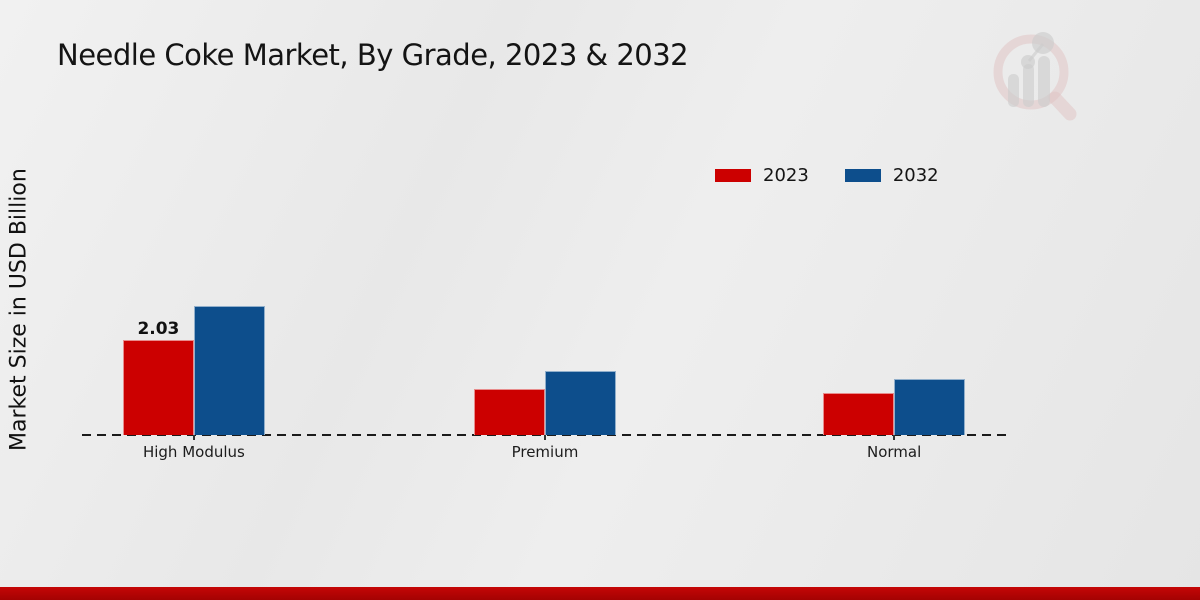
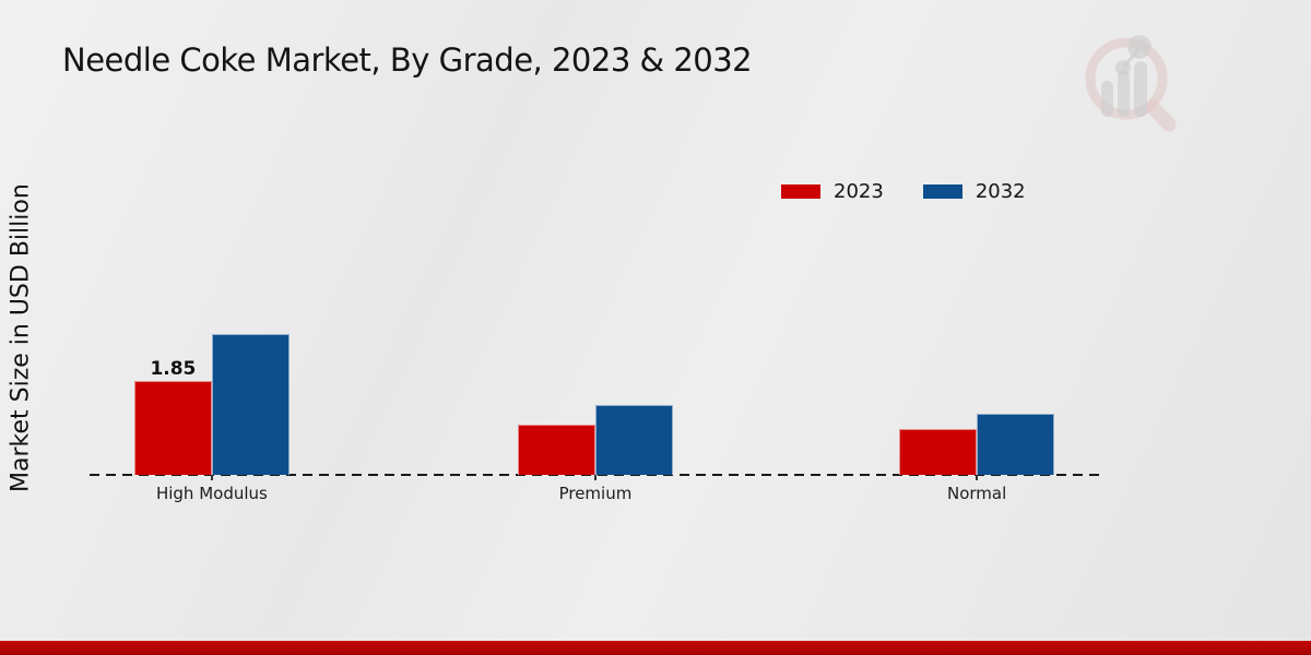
2023/High Modulus: 2.03 -> 1.85
